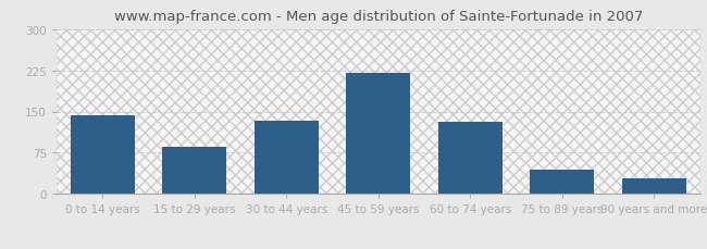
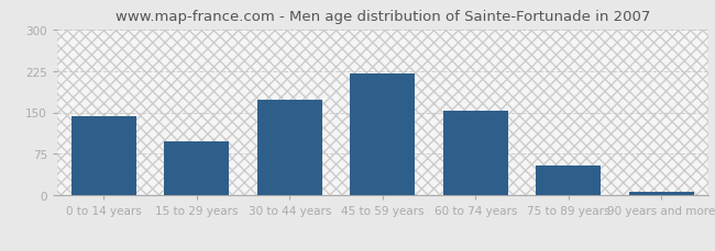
15 to 29 years: 86 -> 98
30 to 44 years: 134 -> 172
60 to 74 years: 132 -> 152
75 to 89 years: 44 -> 55
90 years and more: 28 -> 7
